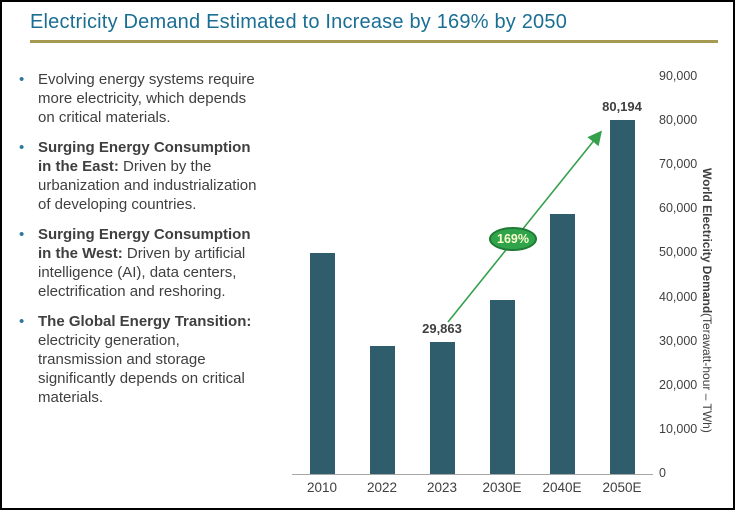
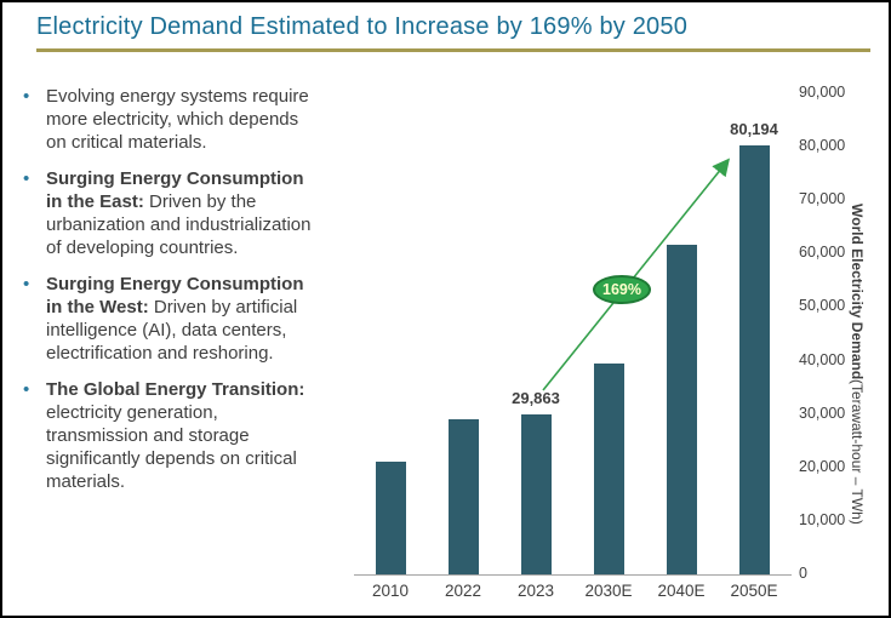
2010: 50000 -> 21000
2040E: 59000 -> 62000
